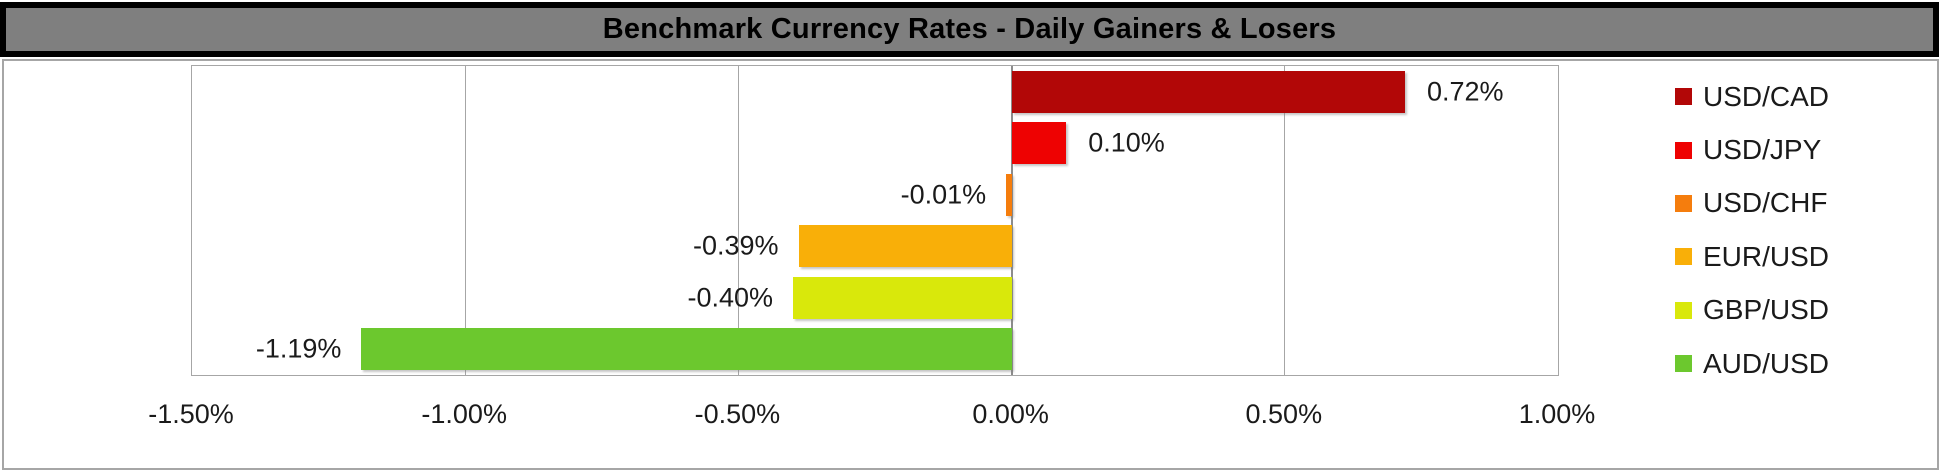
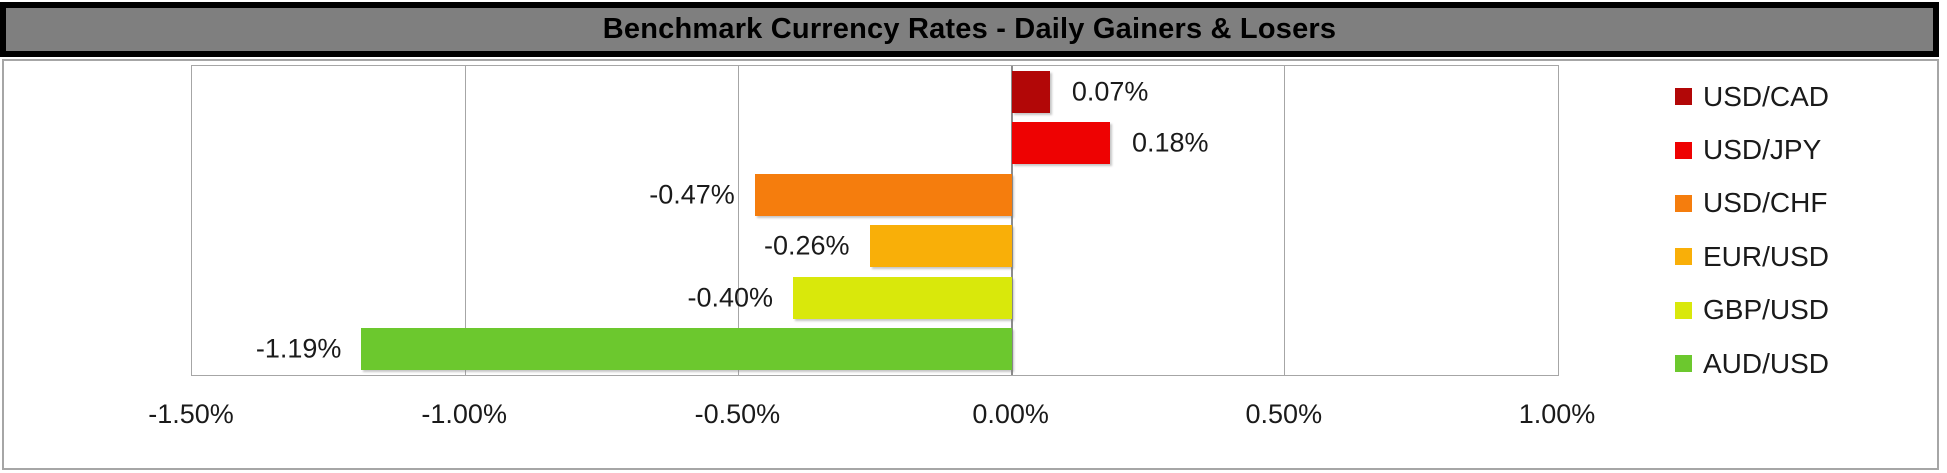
USD/CAD: 0.72% -> 0.07%
USD/JPY: 0.10% -> 0.18%
USD/CHF: -0.01% -> -0.47%
EUR/USD: -0.39% -> -0.26%
